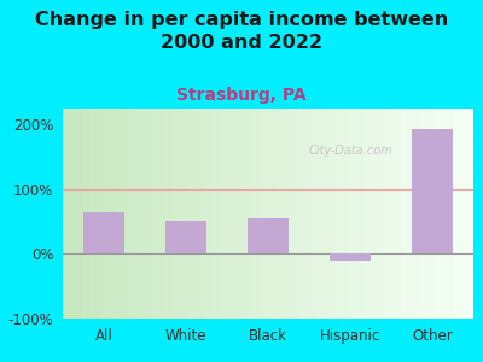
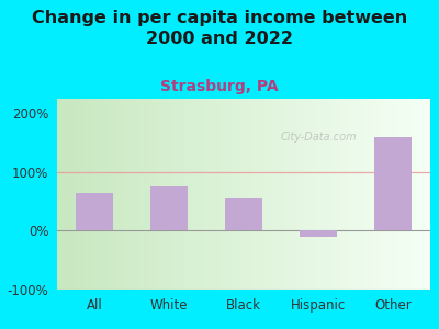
White: 52% -> 75%
Other: 194% -> 160%
